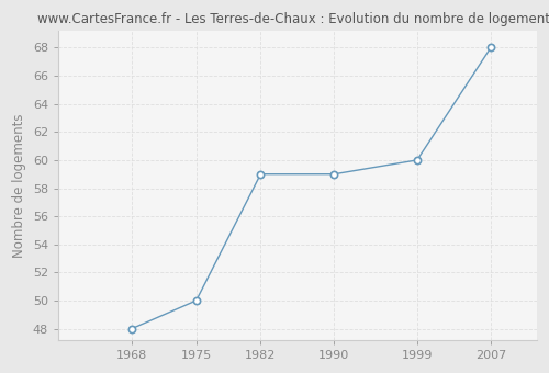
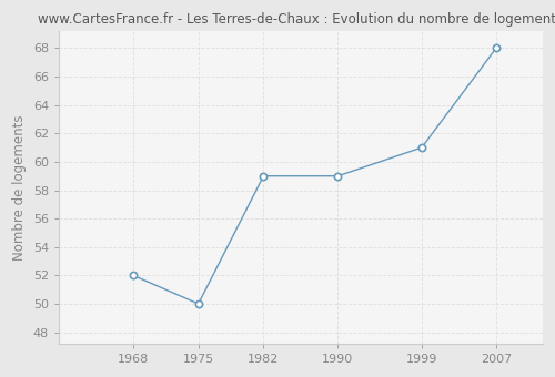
1968: 48 -> 52
1999: 60 -> 61
